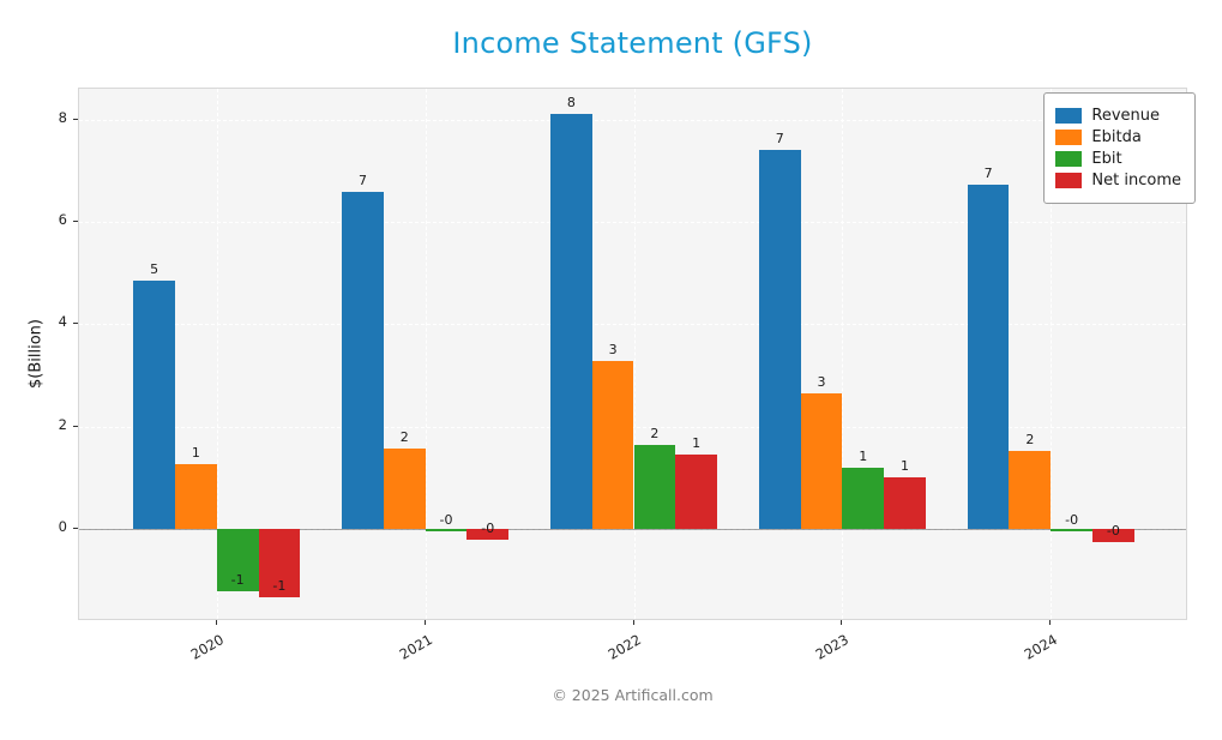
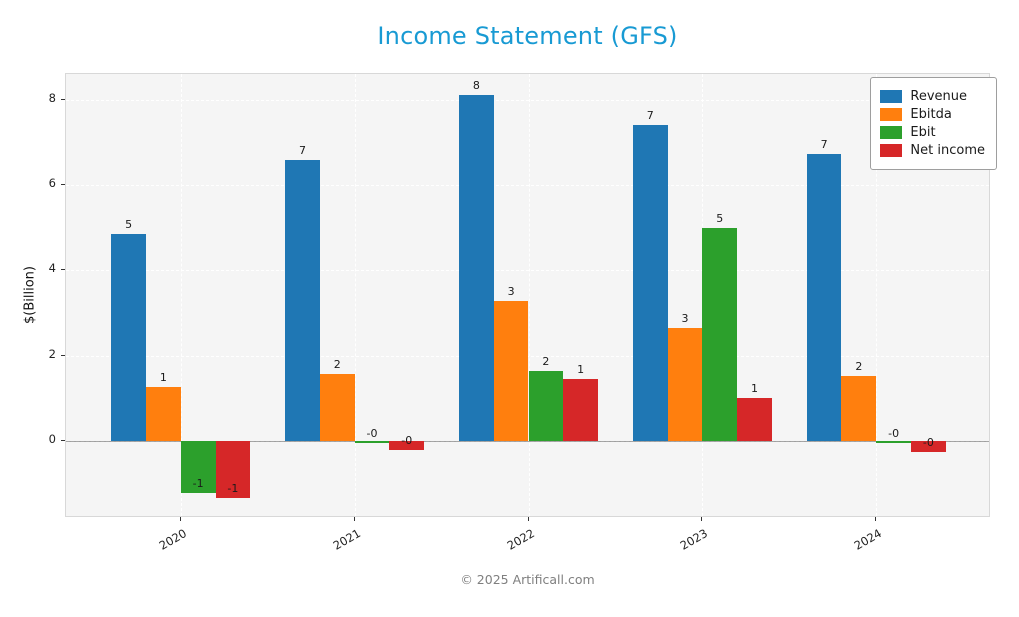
Ebit/2023: 1 -> 5
